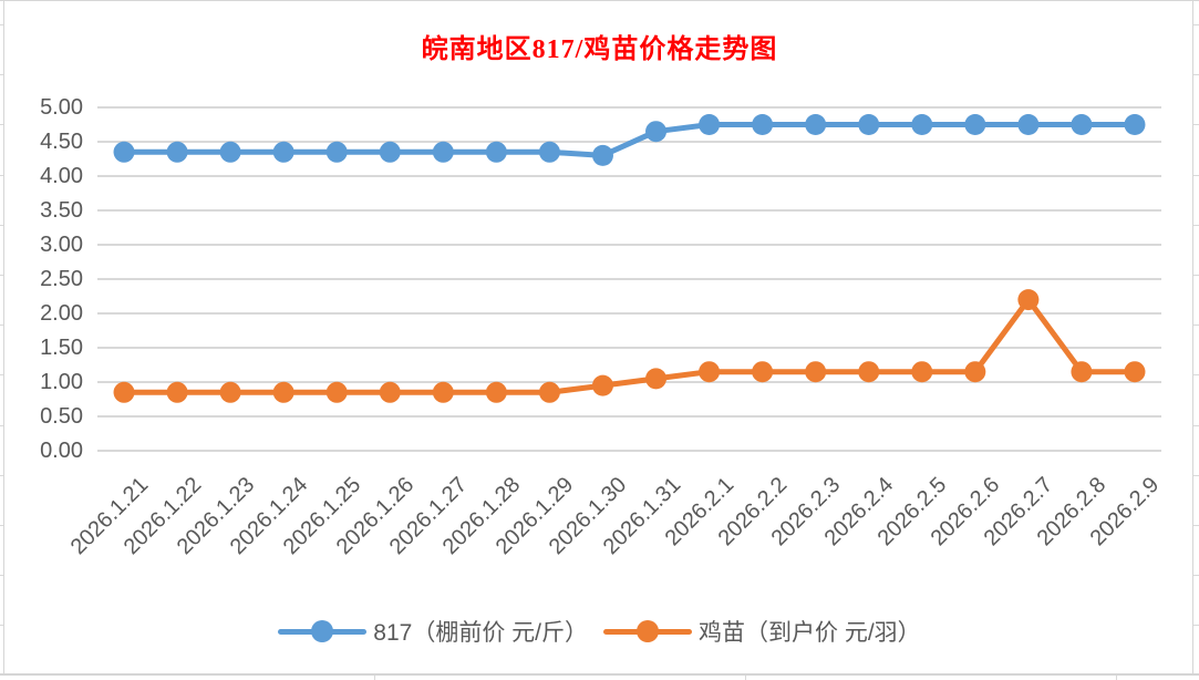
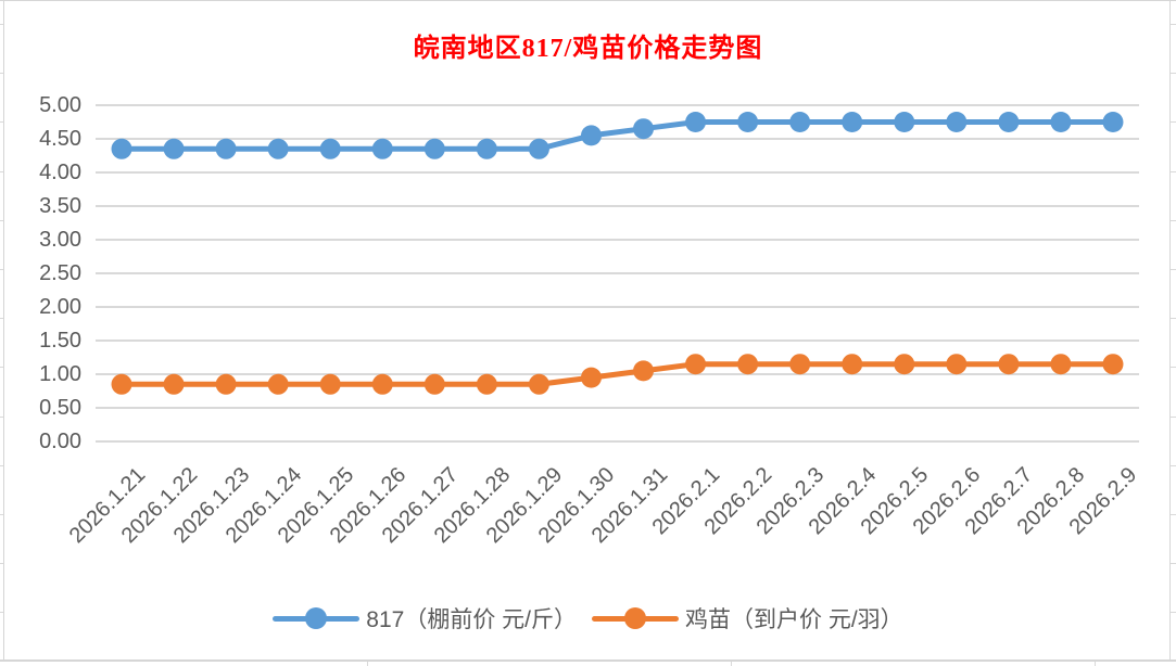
817（棚前价 元/斤）/2026.1.30: 4.3 -> 4.5
鸡苗（到户价 元/羽）/2026.2.7: 2.2 -> 1.1
